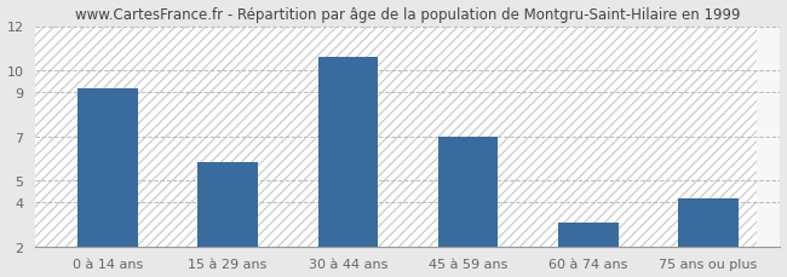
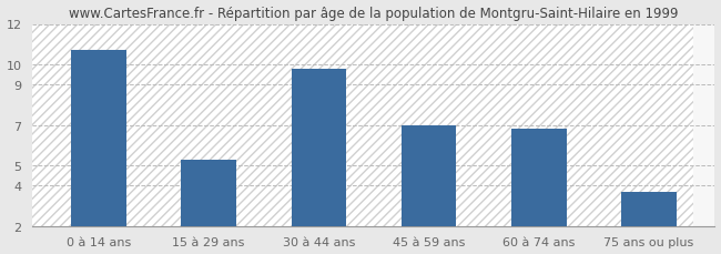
0 à 14 ans: 9.2 -> 10.7
15 à 29 ans: 5.8 -> 5.3
30 à 44 ans: 10.6 -> 9.8
60 à 74 ans: 3.1 -> 6.8
75 ans ou plus: 4.2 -> 3.7
